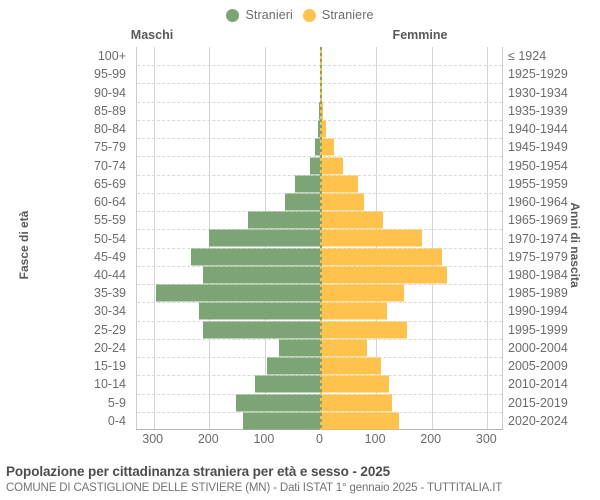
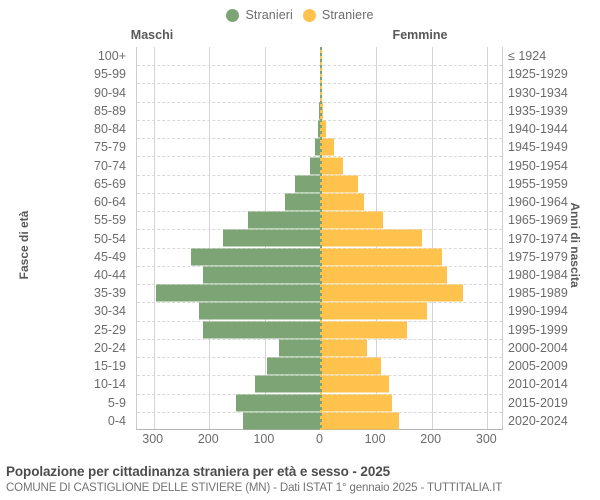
Stranieri/50-54: 200 -> 180
Straniere/35-39: 150 -> 260
Straniere/30-34: 120 -> 190
